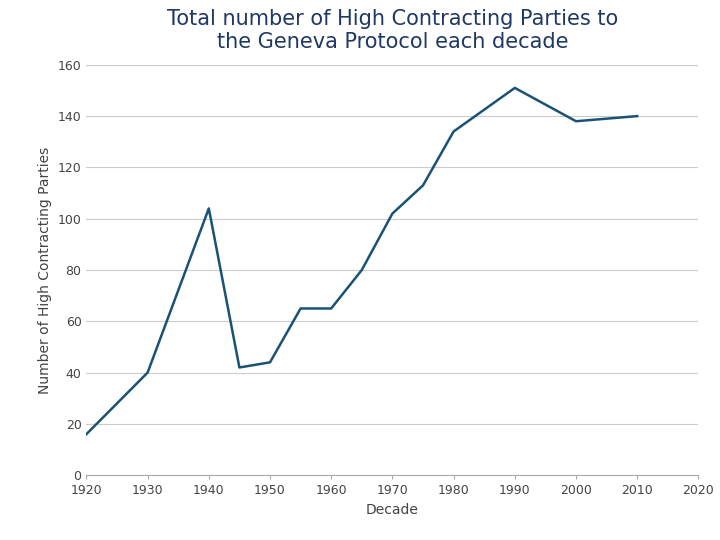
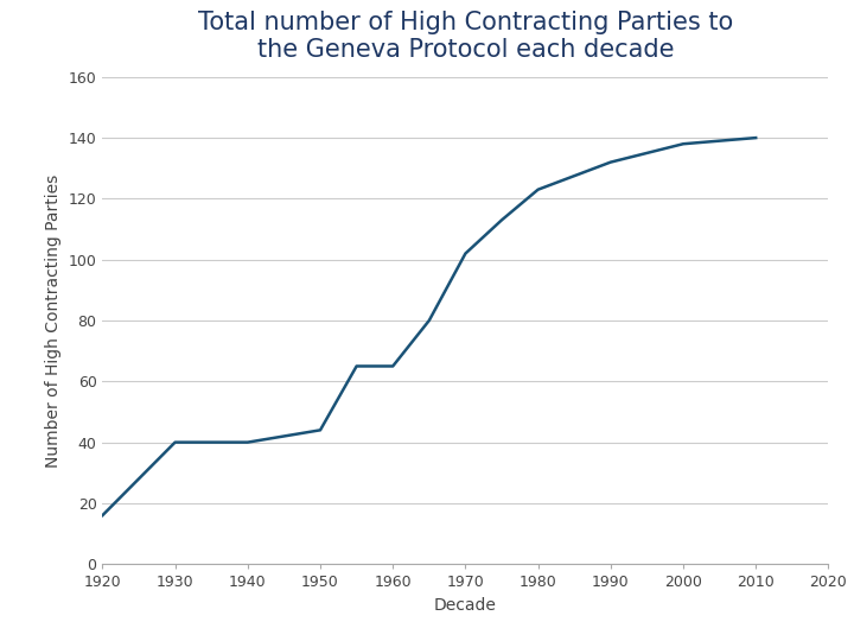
1940: 104 -> 40
1980: 134 -> 123
1990: 151 -> 132
